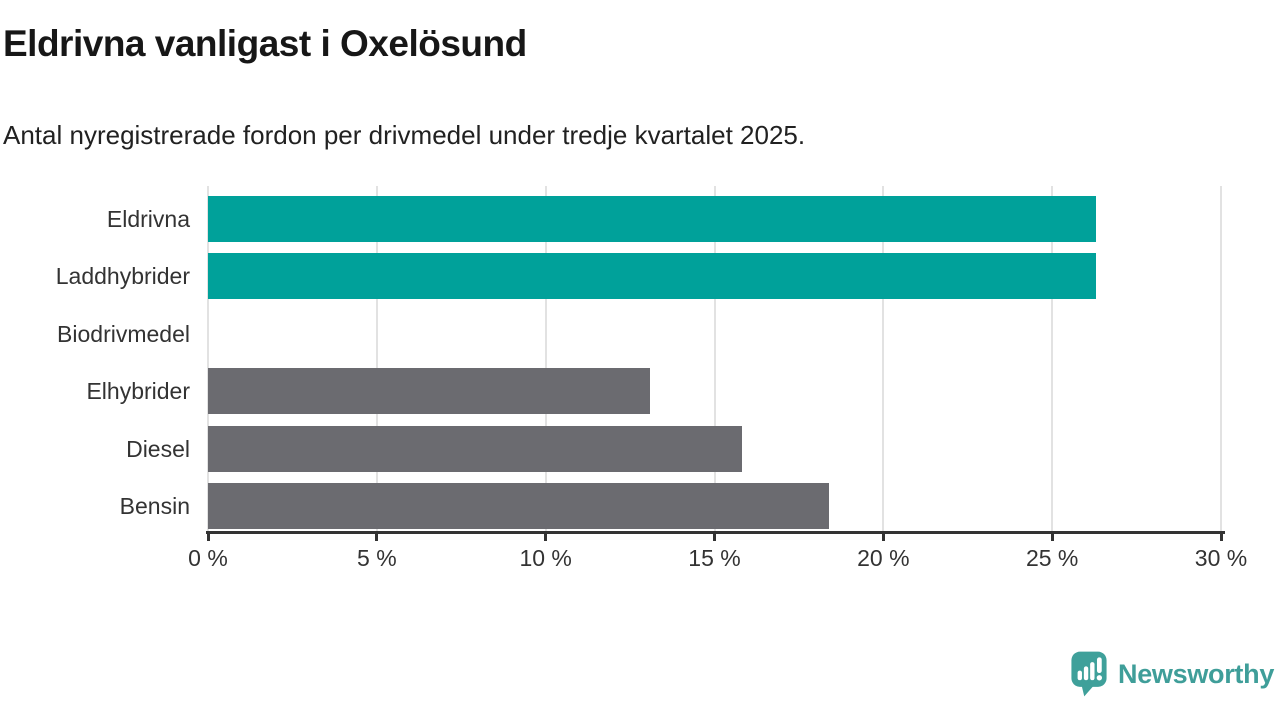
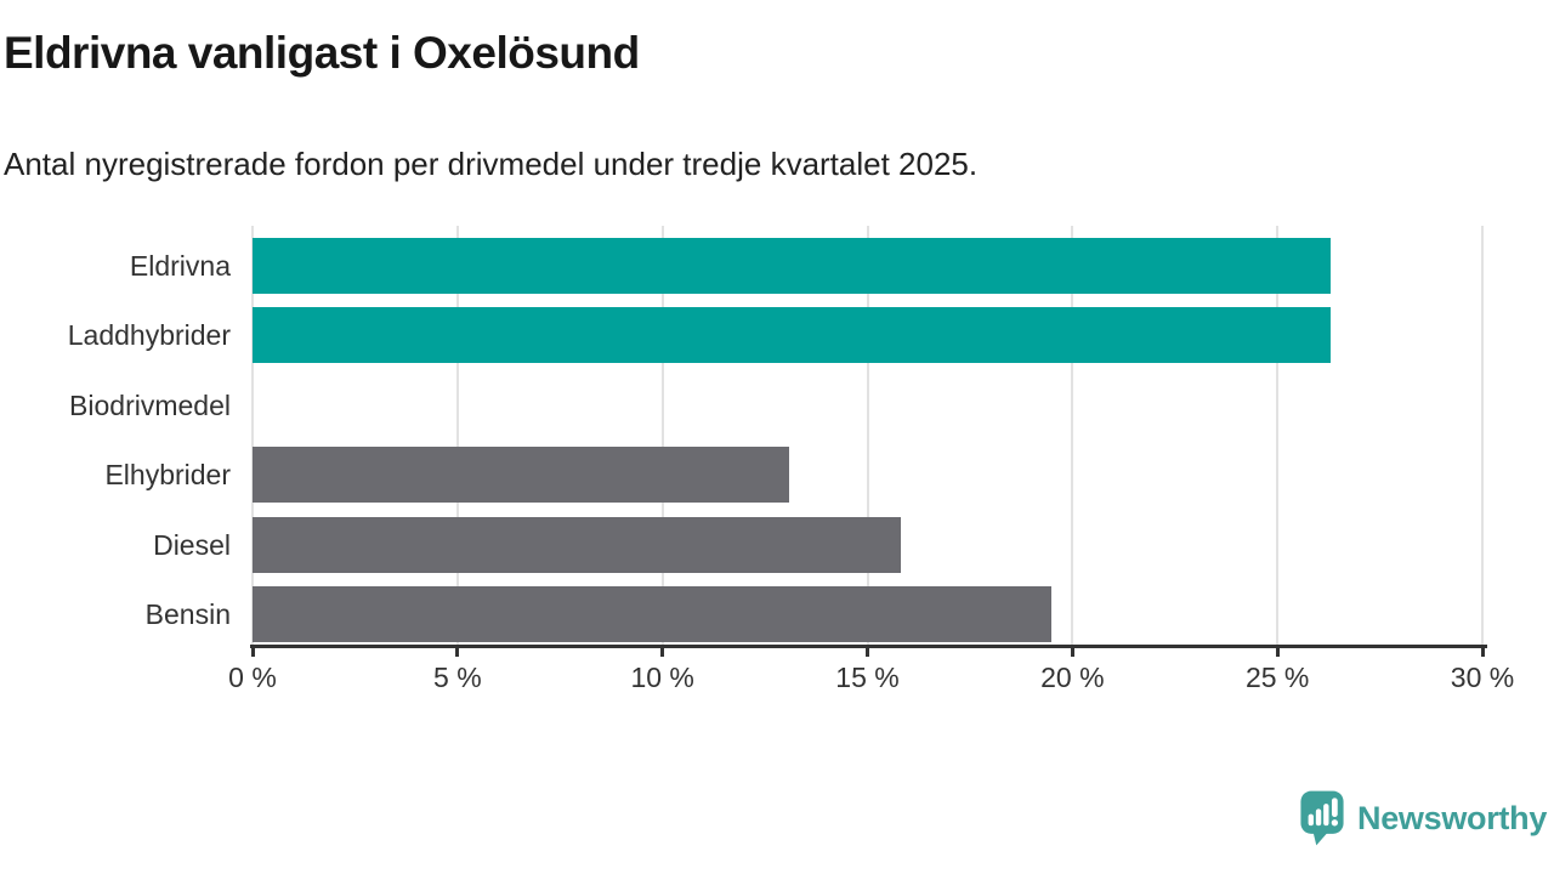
Bensin: 18.4% -> 19.5%
